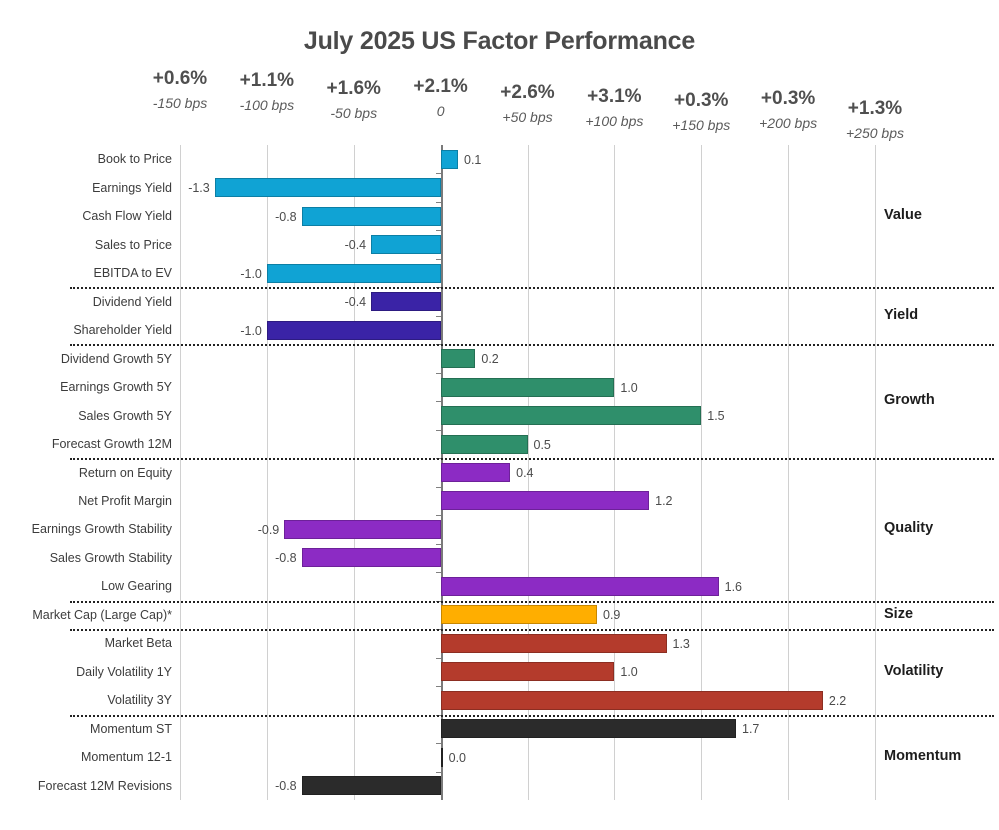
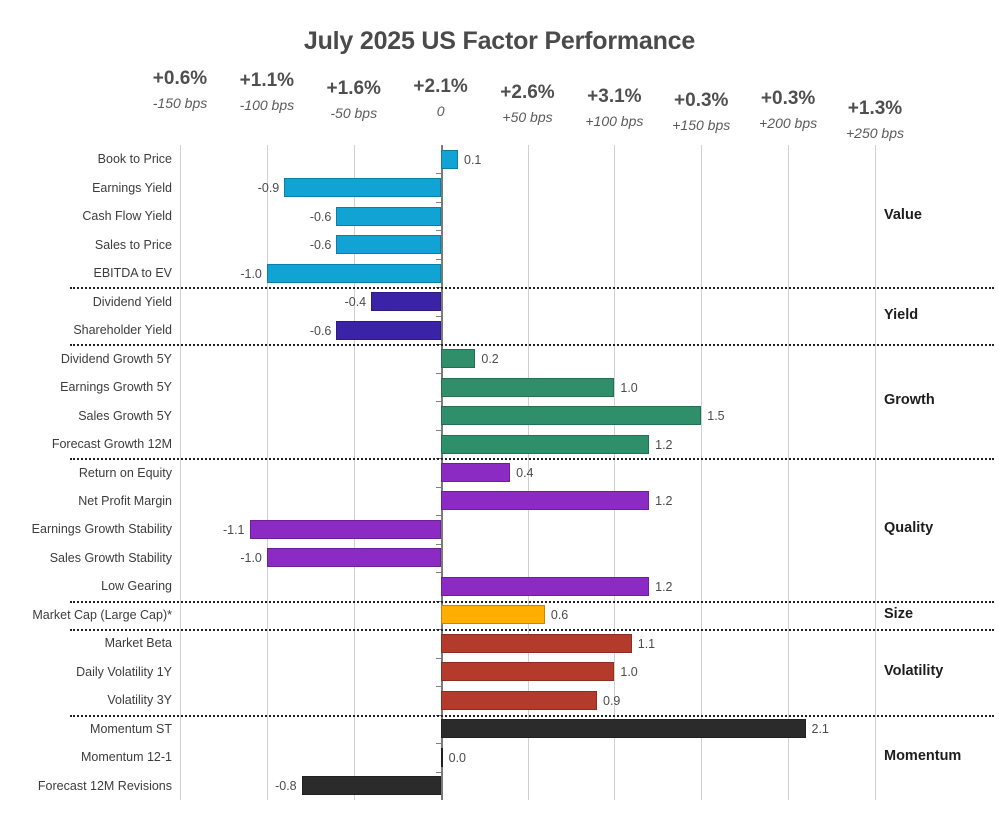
Earnings Yield: -1.3 -> -0.9
Cash Flow Yield: -0.8 -> -0.6
Sales to Price: -0.4 -> -0.6
Shareholder Yield: -1.0 -> -0.6
Forecast Growth 12M: 0.5 -> 1.2
Earnings Growth Stability: -0.9 -> -1.1
Sales Growth Stability: -0.8 -> -1.0
Low Gearing: 1.6 -> 1.2
Market Cap (Large Cap)*: 0.9 -> 0.6
Market Beta: 1.3 -> 1.1
Volatility 3Y: 2.2 -> 0.9
Momentum ST: 1.7 -> 2.1
